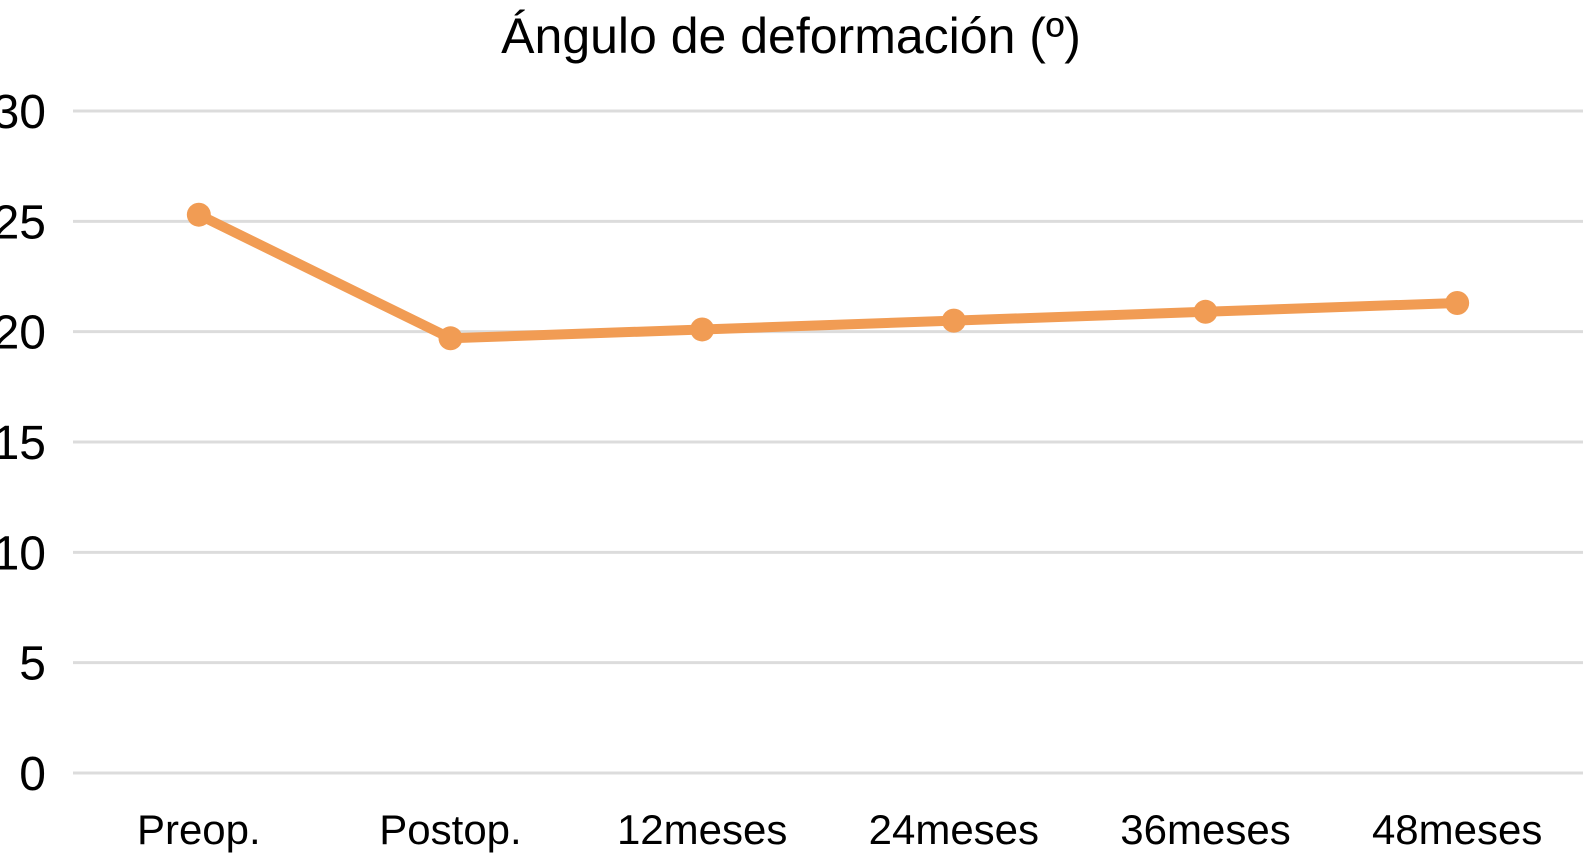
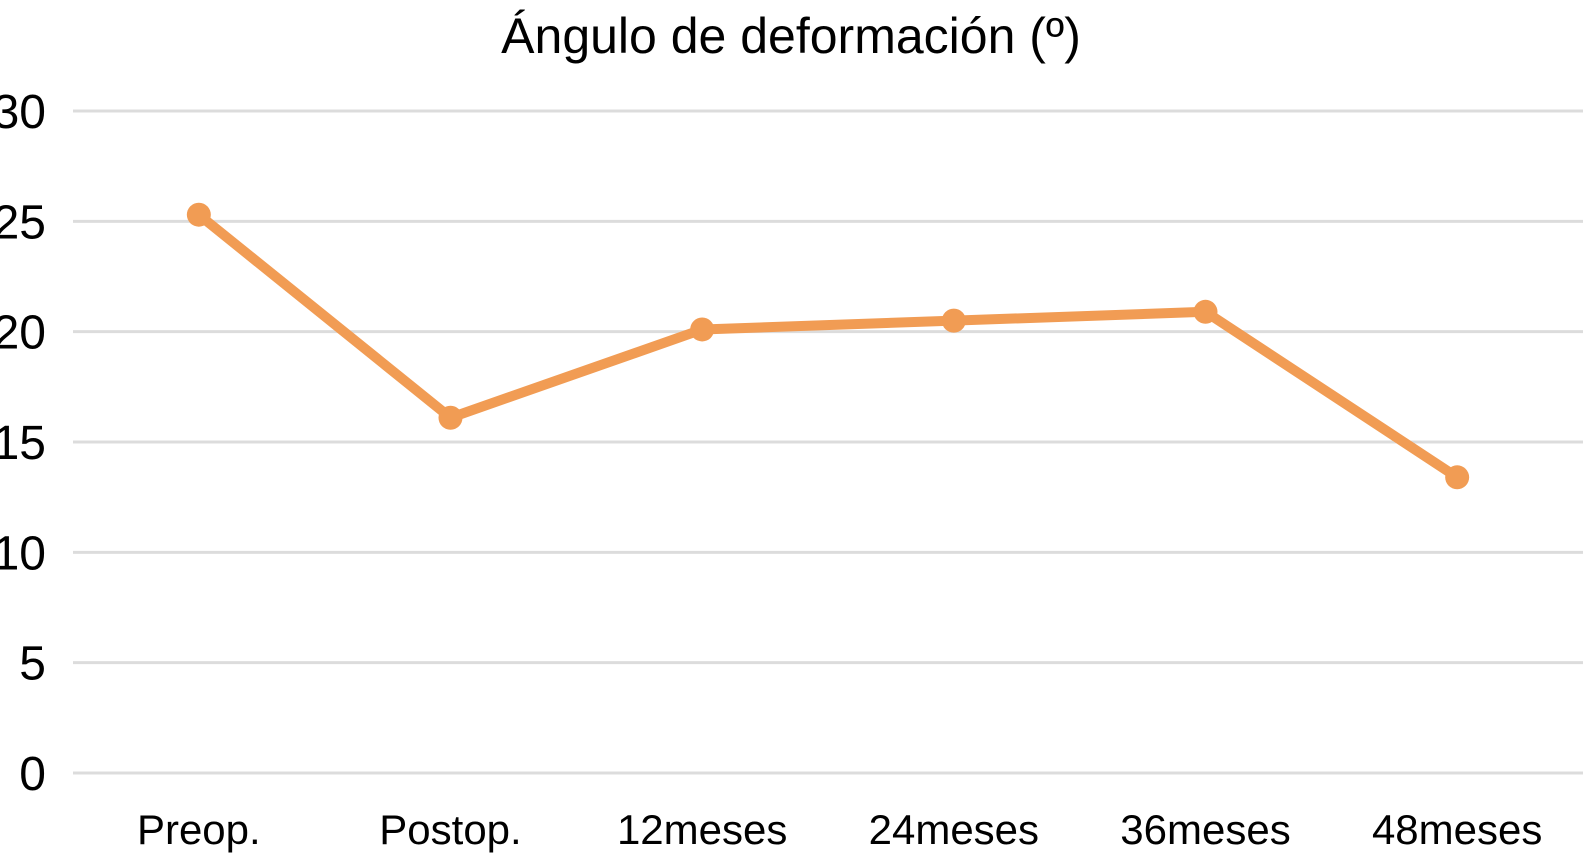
Postop.: 19.7 -> 16.1
48meses: 21.3 -> 13.4
